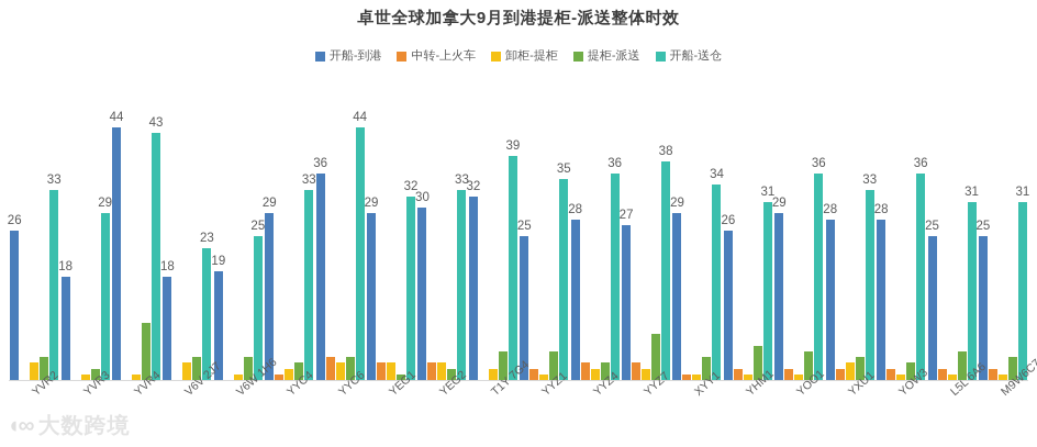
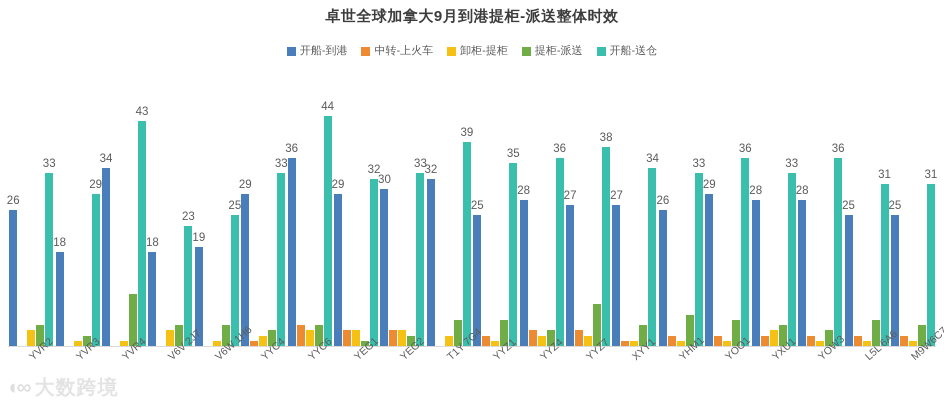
开船-到港/YVR4: 44 -> 34
开船-到港/XYY1: 29 -> 27
开船-送仓/YHM1: 31 -> 33
